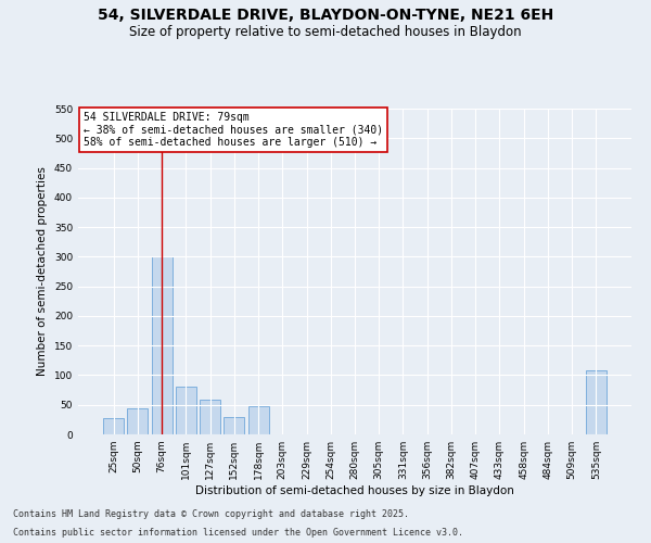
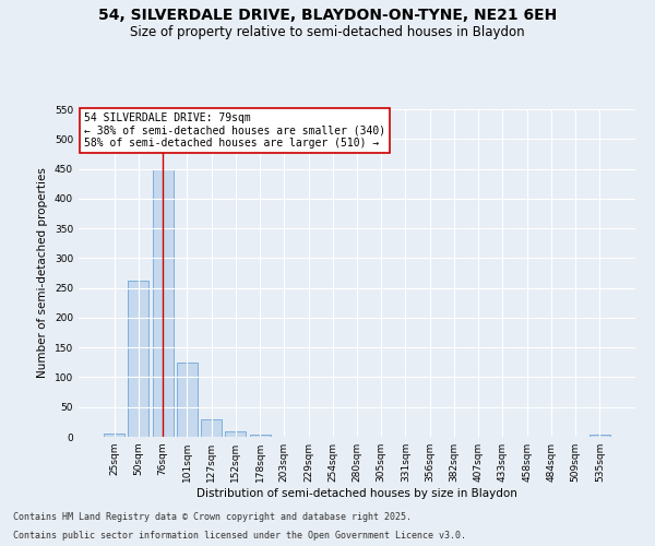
25sqm: 28 -> 5
50sqm: 44 -> 262
76sqm: 300 -> 450
101sqm: 80 -> 125
127sqm: 58 -> 30
152sqm: 30 -> 10
178sqm: 48 -> 3
535sqm: 108 -> 3
